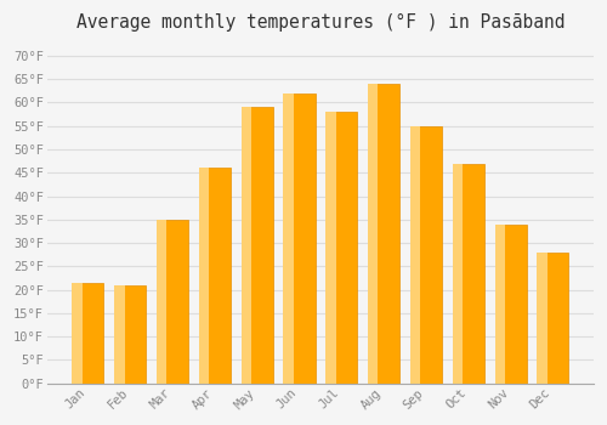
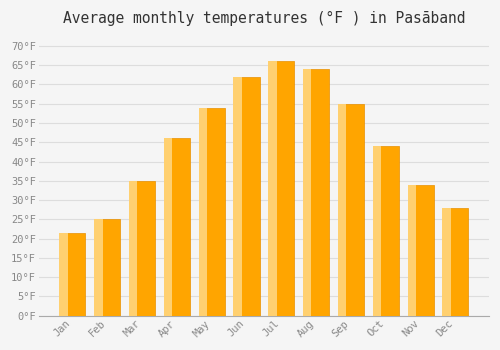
Feb: 21.0°F -> 25.0°F
May: 59.0°F -> 54.0°F
Jul: 58.0°F -> 66.0°F
Oct: 47.0°F -> 44.0°F
